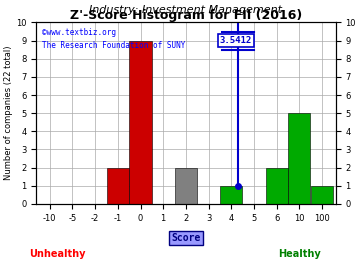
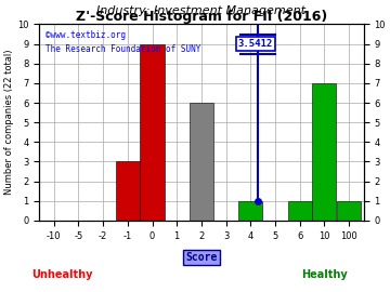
-1: 2 -> 3
2: 2 -> 6
6: 2 -> 1
10: 5 -> 7
